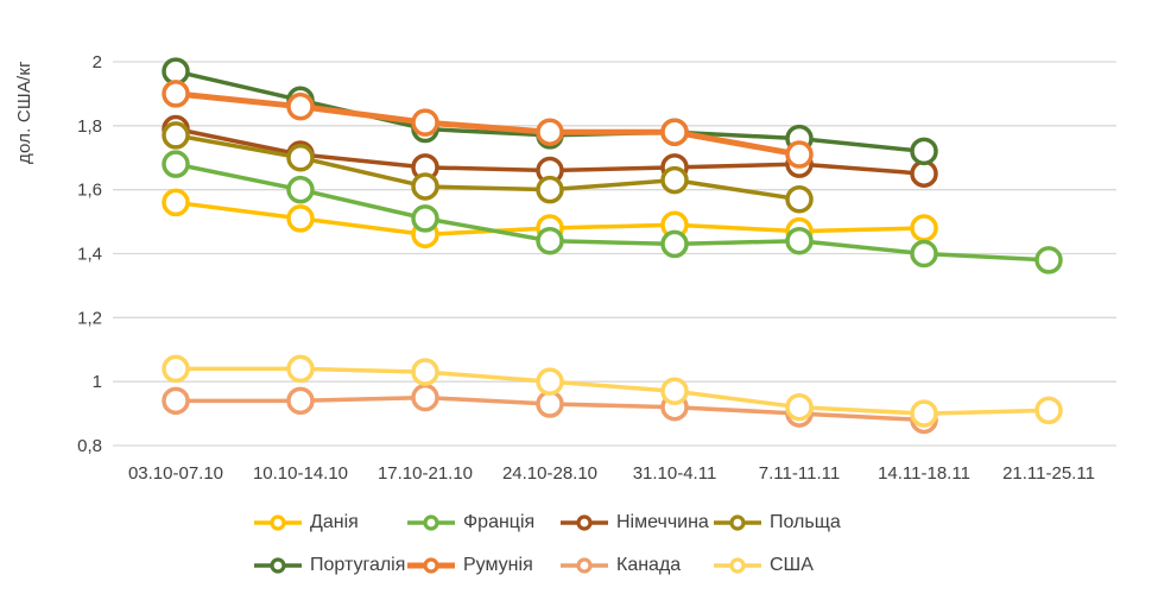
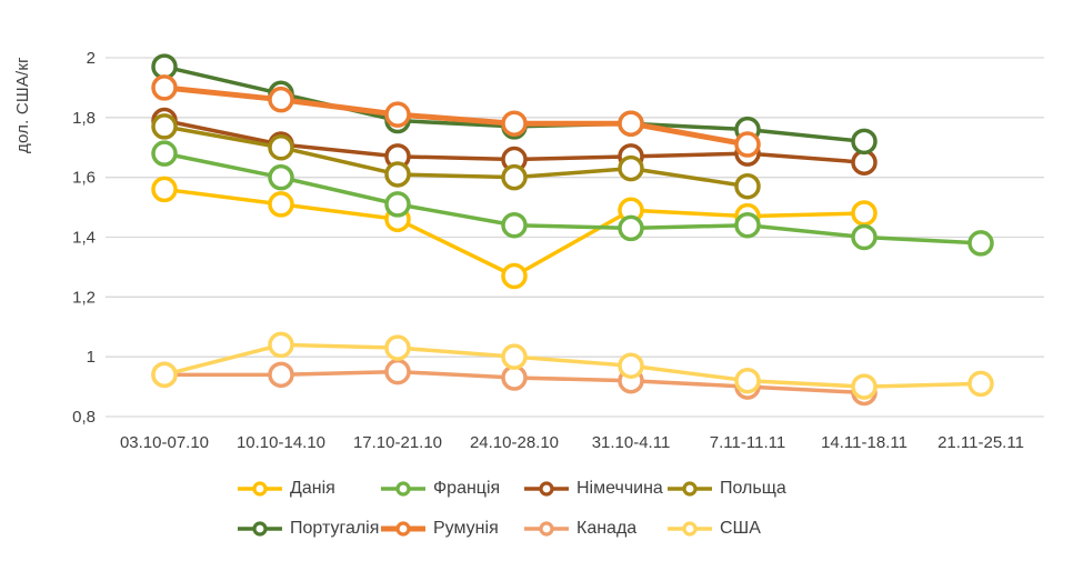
США/03.10-07.10: 1,04 -> 0,94
Данія/24.10-28.10: 1,48 -> 1,27
